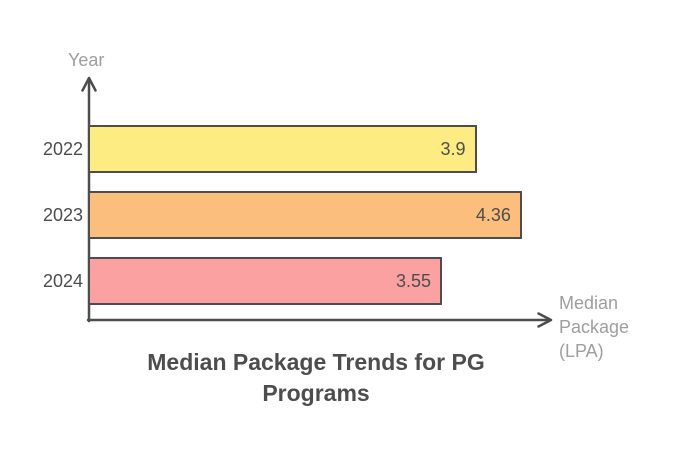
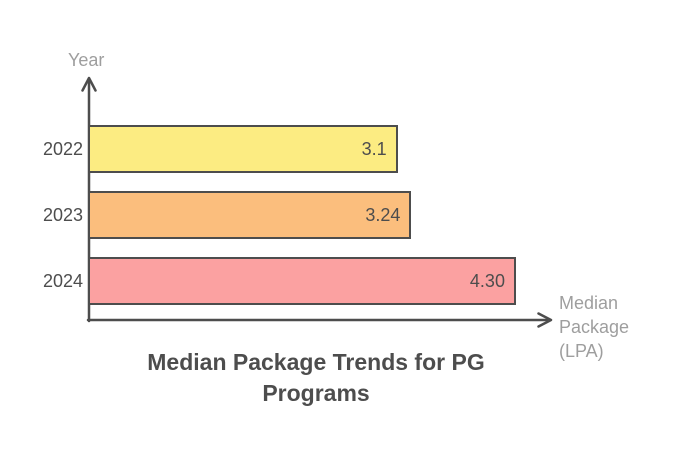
2022: 3.9 -> 3.1
2023: 4.36 -> 3.24
2024: 3.55 -> 4.30
